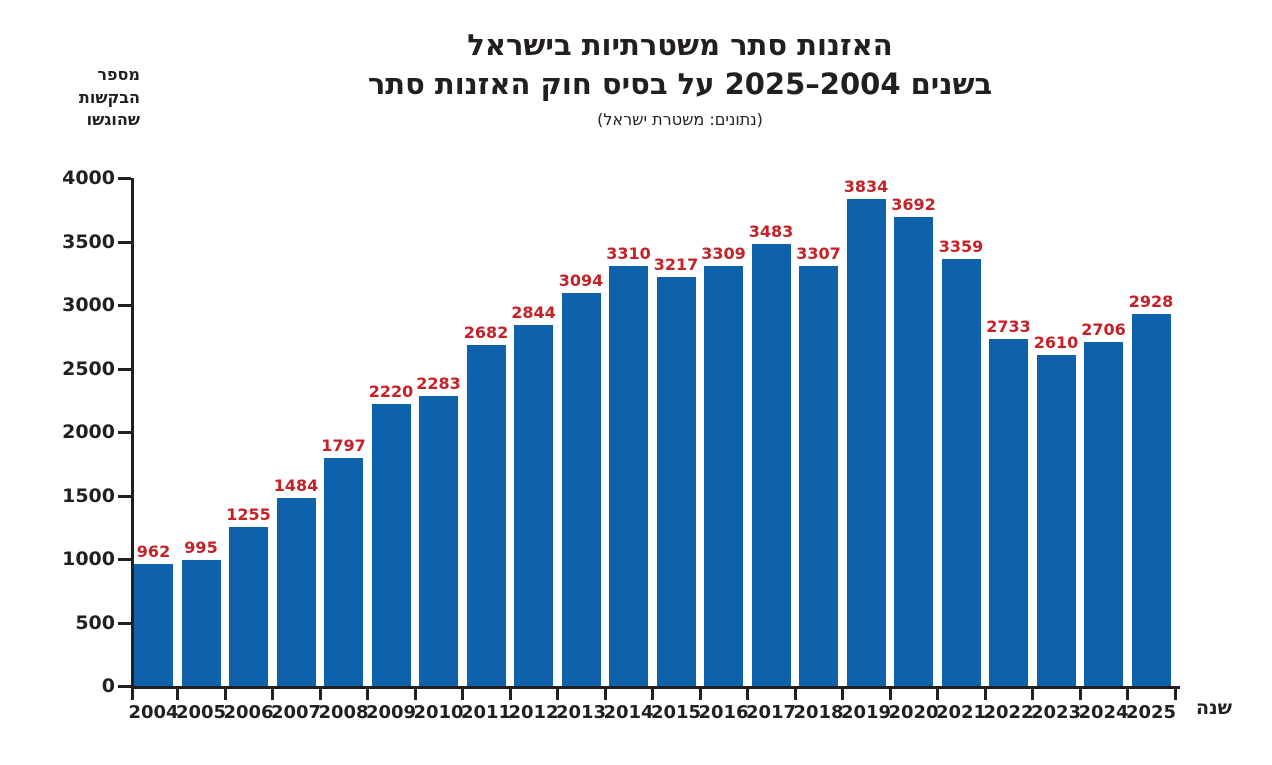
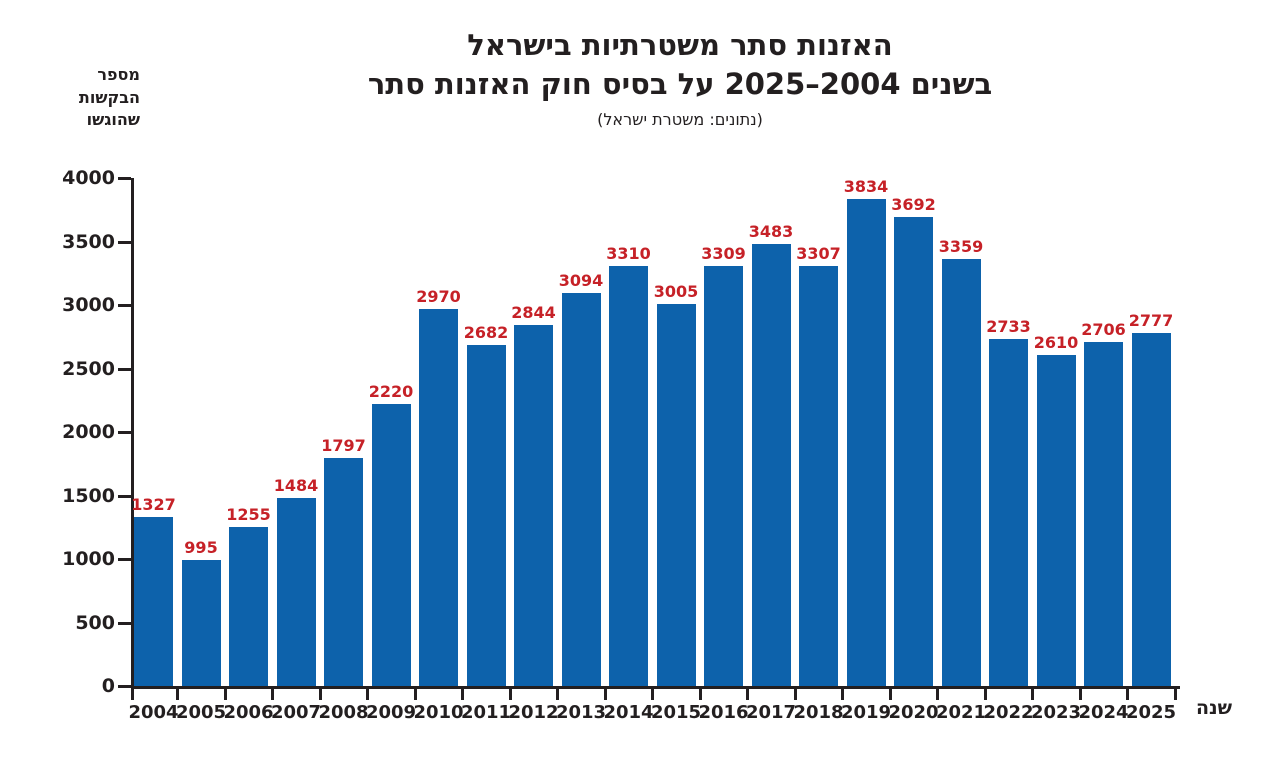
2004: 962 -> 1327
2010: 2283 -> 2970
2015: 3217 -> 3005
2025: 2928 -> 2777
